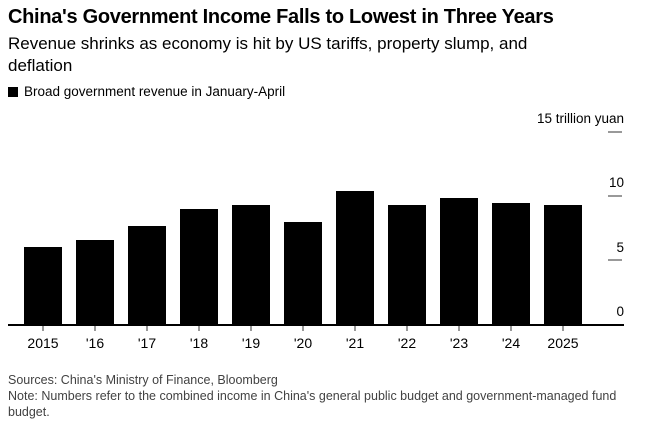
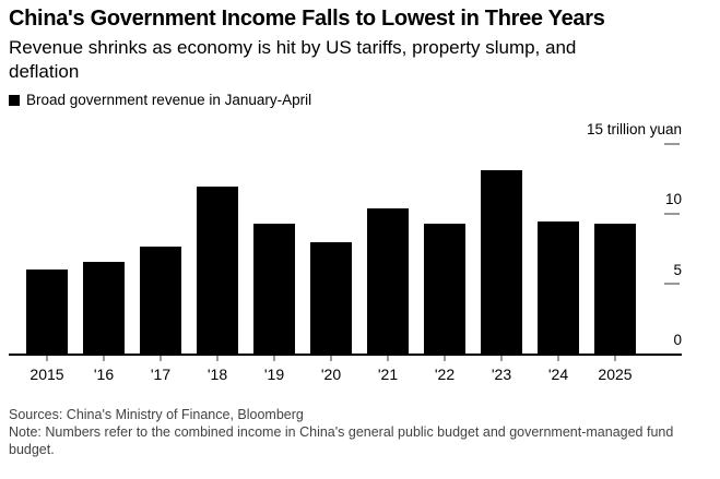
'18: 9.0 -> 12.0
'23: 9.9 -> 13.1
